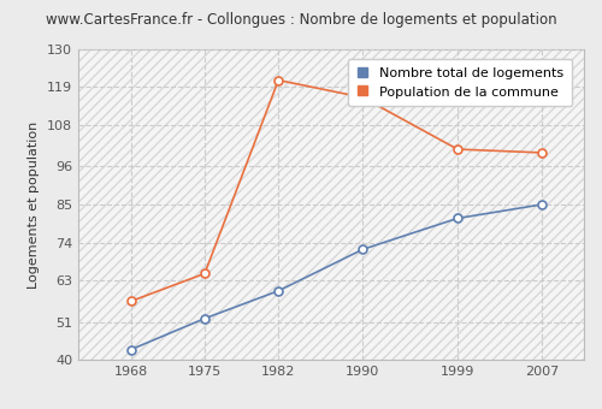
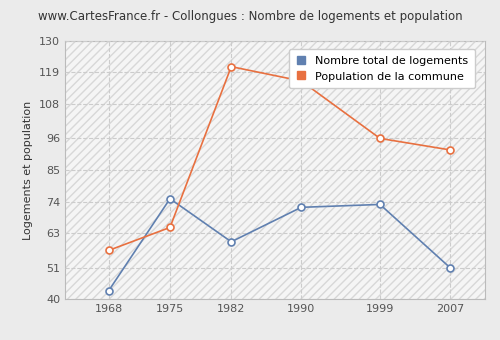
Nombre total de logements/1975: 52 -> 75
Nombre total de logements/1999: 81 -> 73
Population de la commune/1999: 101 -> 96
Nombre total de logements/2007: 85 -> 51
Population de la commune/2007: 100 -> 92
